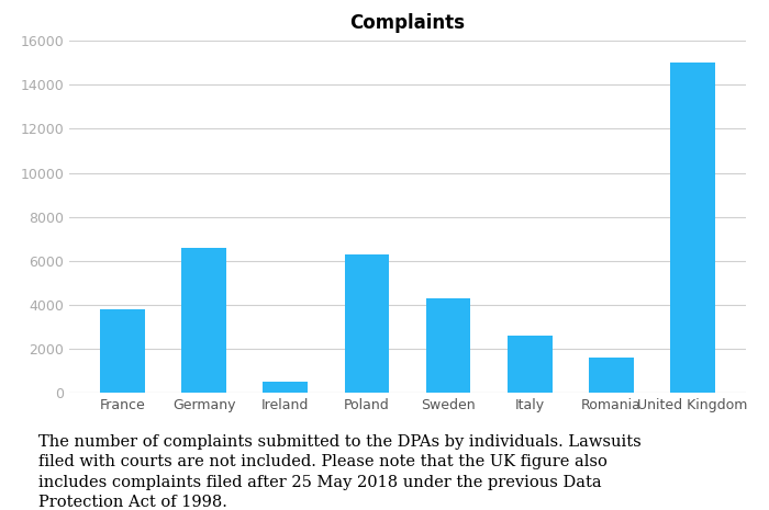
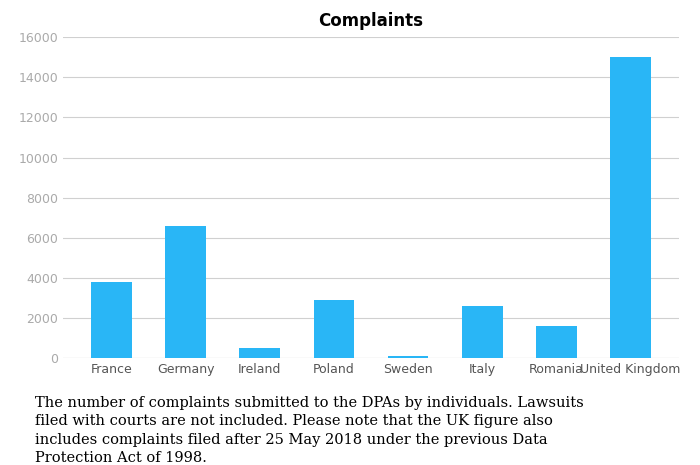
Poland: 6300 -> 2900
Sweden: 4300 -> 100
